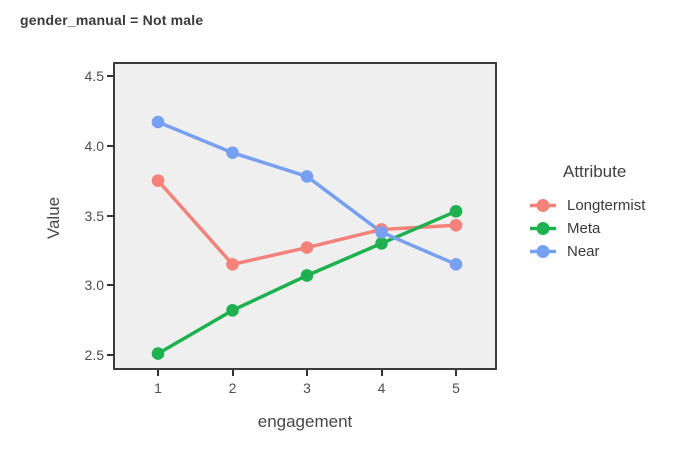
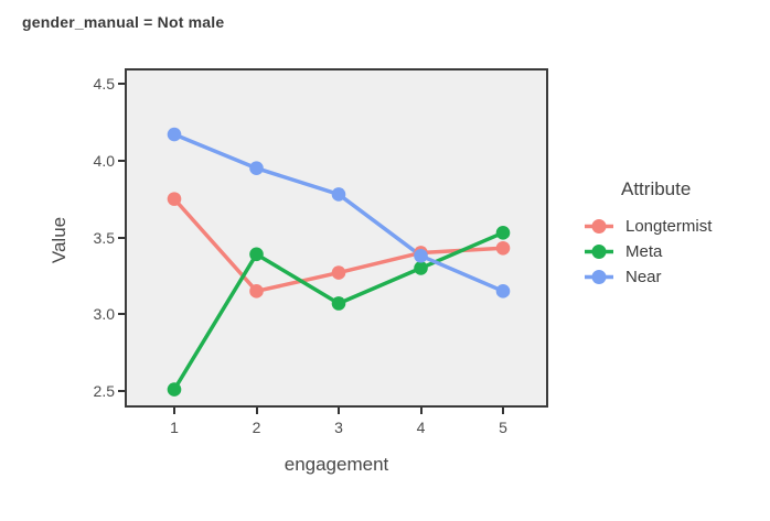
Meta/2: 2.82 -> 3.39
